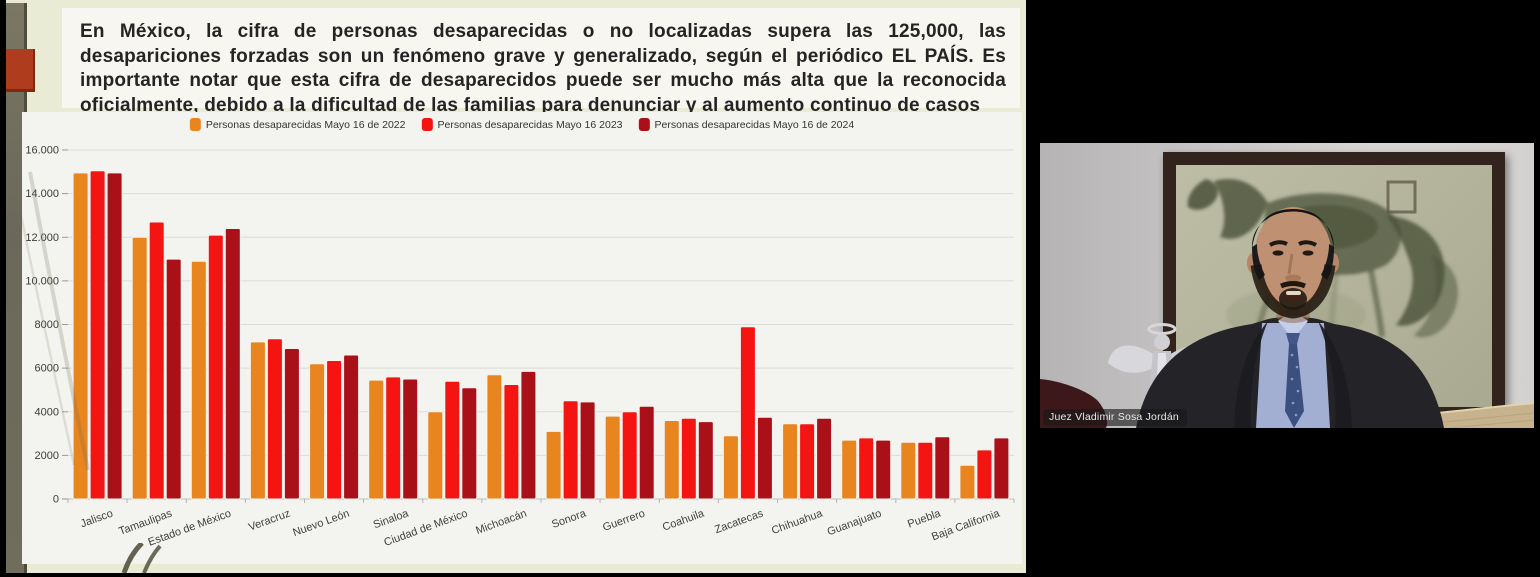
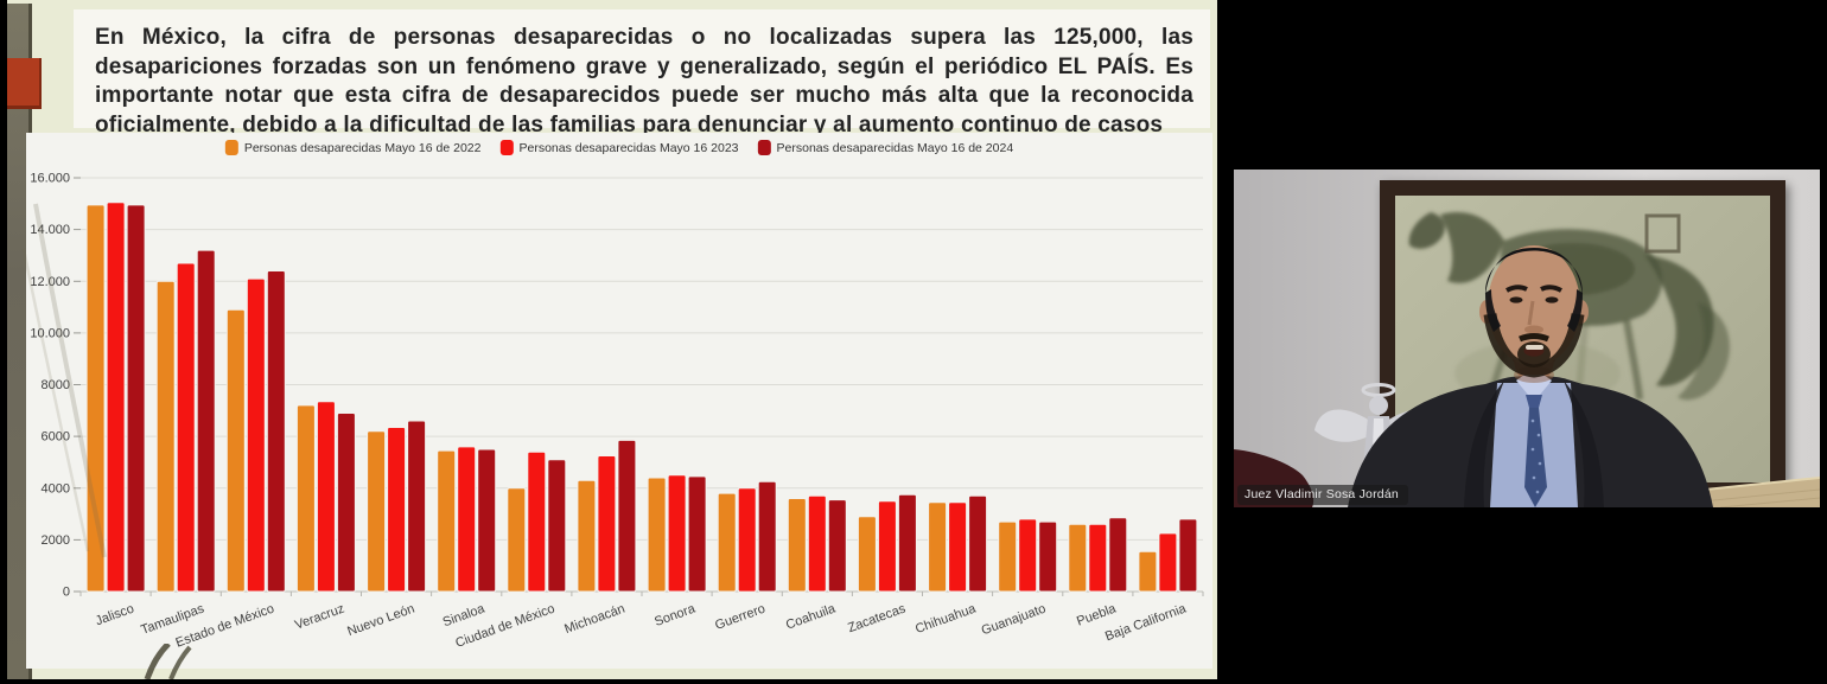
Personas desaparecidas Mayo 16 de 2024/Tamaulipas: 11000 -> 13200
Personas desaparecidas Mayo 16 de 2022/Michoacán: 5700 -> 4300
Personas desaparecidas Mayo 16 de 2022/Sonora: 3100 -> 4400
Personas desaparecidas Mayo 16 2023/Zacatecas: 7900 -> 3500
